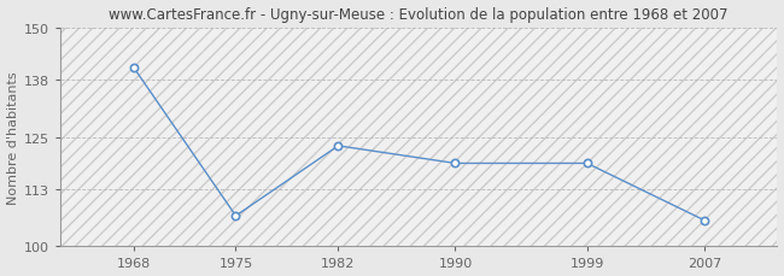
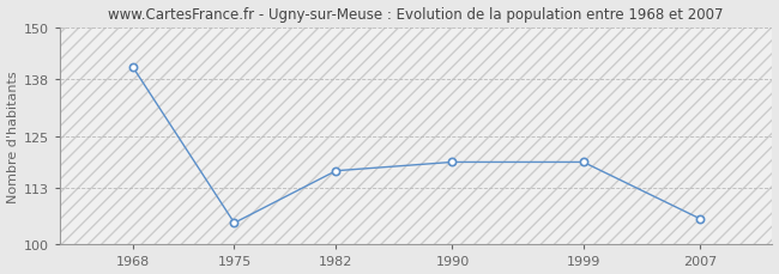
1975: 107 -> 105
1982: 123 -> 117
